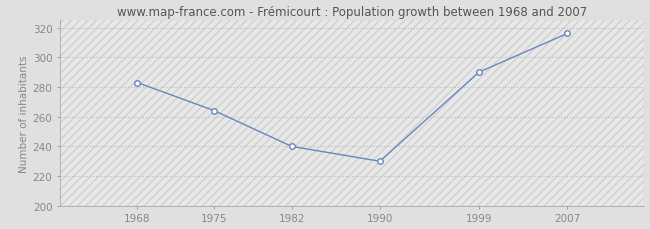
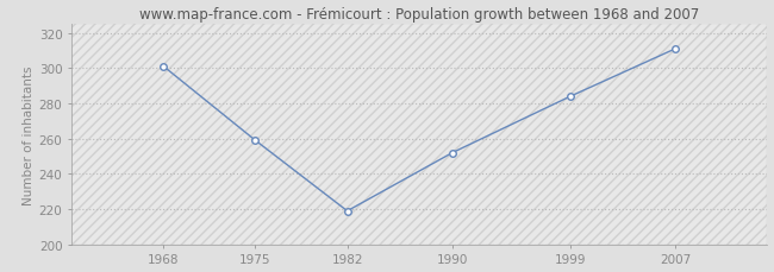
1968: 283 -> 301
1975: 264 -> 259
1982: 240 -> 219
1990: 230 -> 252
1999: 290 -> 284
2007: 316 -> 311
